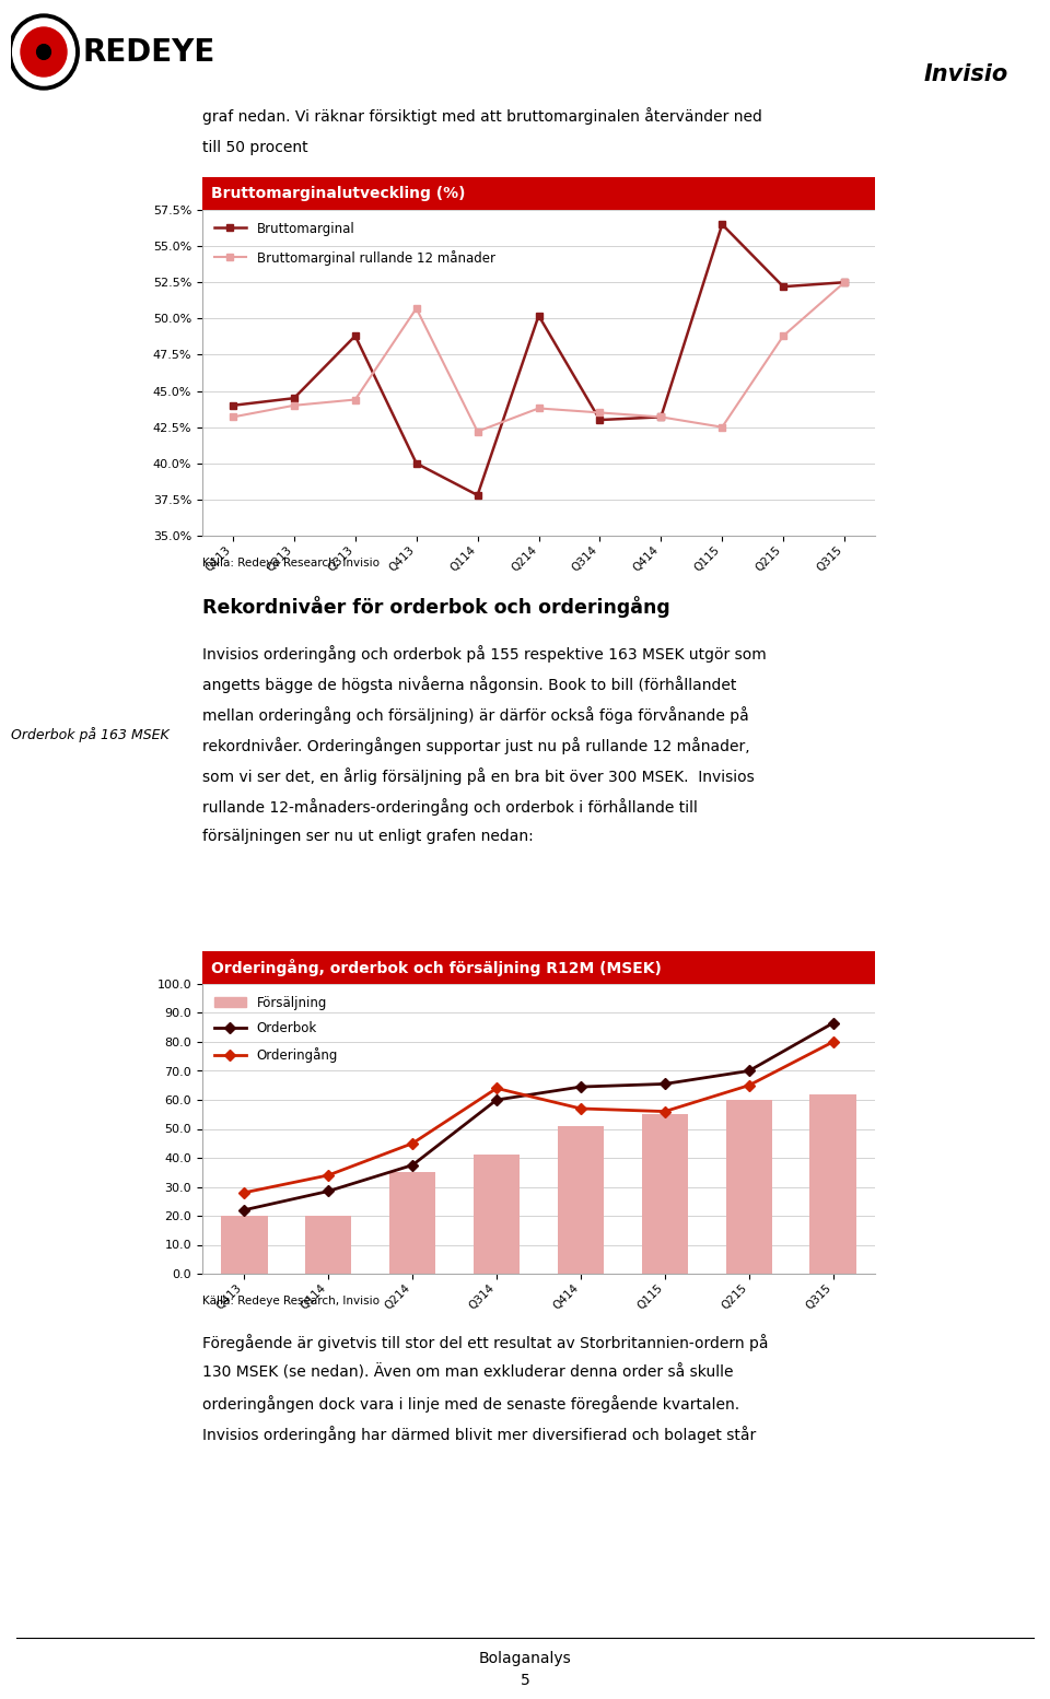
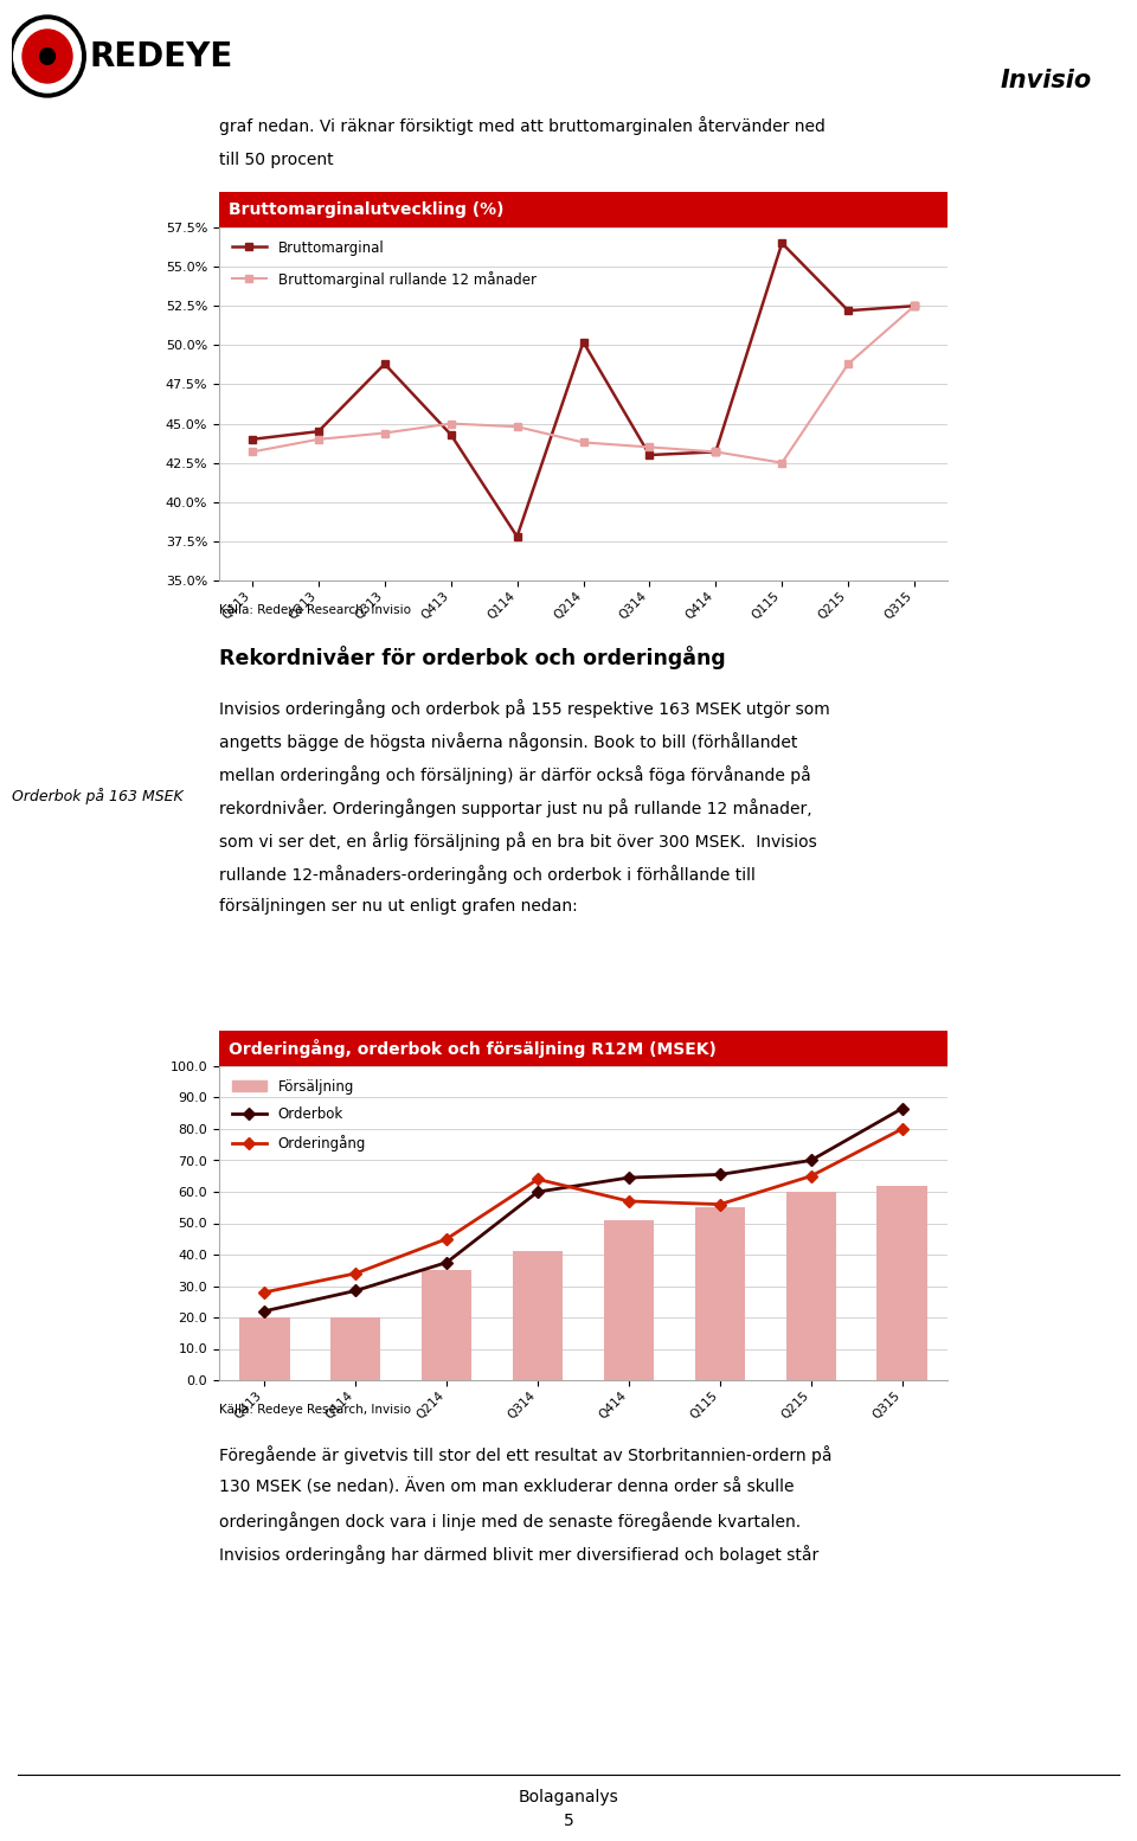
Bruttomarginal/Q413: 40.0% -> 44.3%
Bruttomarginal rullande 12 månader/Q413: 50.7% -> 45.0%
Bruttomarginal rullande 12 månader/Q114: 42.2% -> 44.8%
